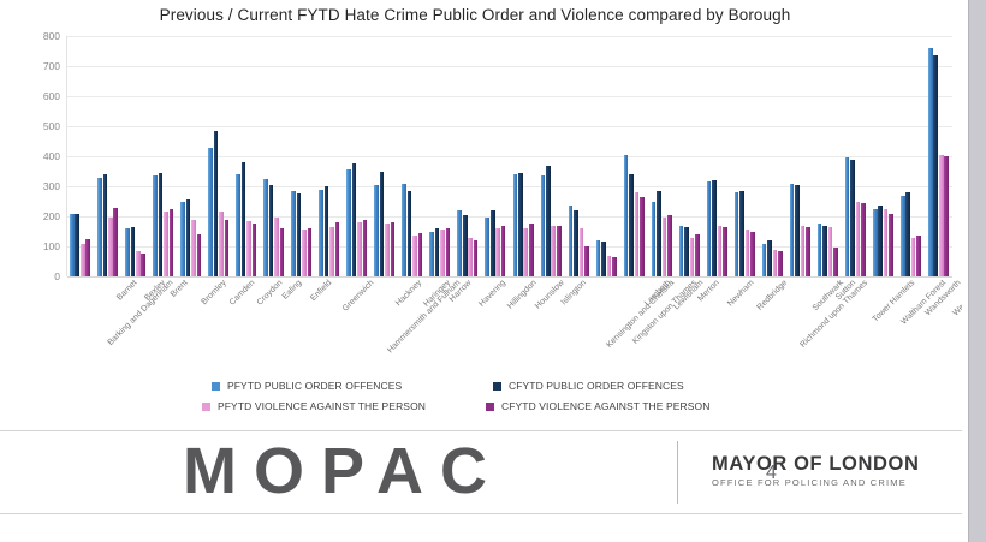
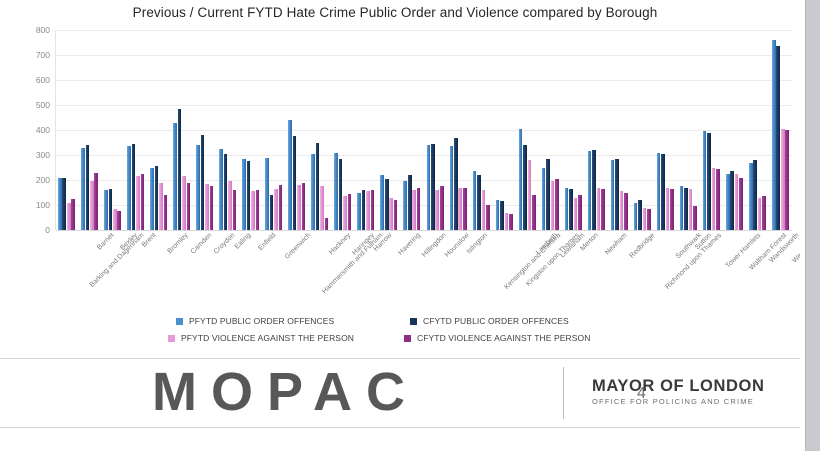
CFYTD PUBLIC ORDER OFFENCES/Greenwich: 300 -> 140
PFYTD PUBLIC ORDER OFFENCES/Hammersmith and Fulham: 360 -> 440
CFYTD VIOLENCE AGAINST THE PERSON/Hackney: 180 -> 50
CFYTD VIOLENCE AGAINST THE PERSON/Lambeth: 260 -> 140
